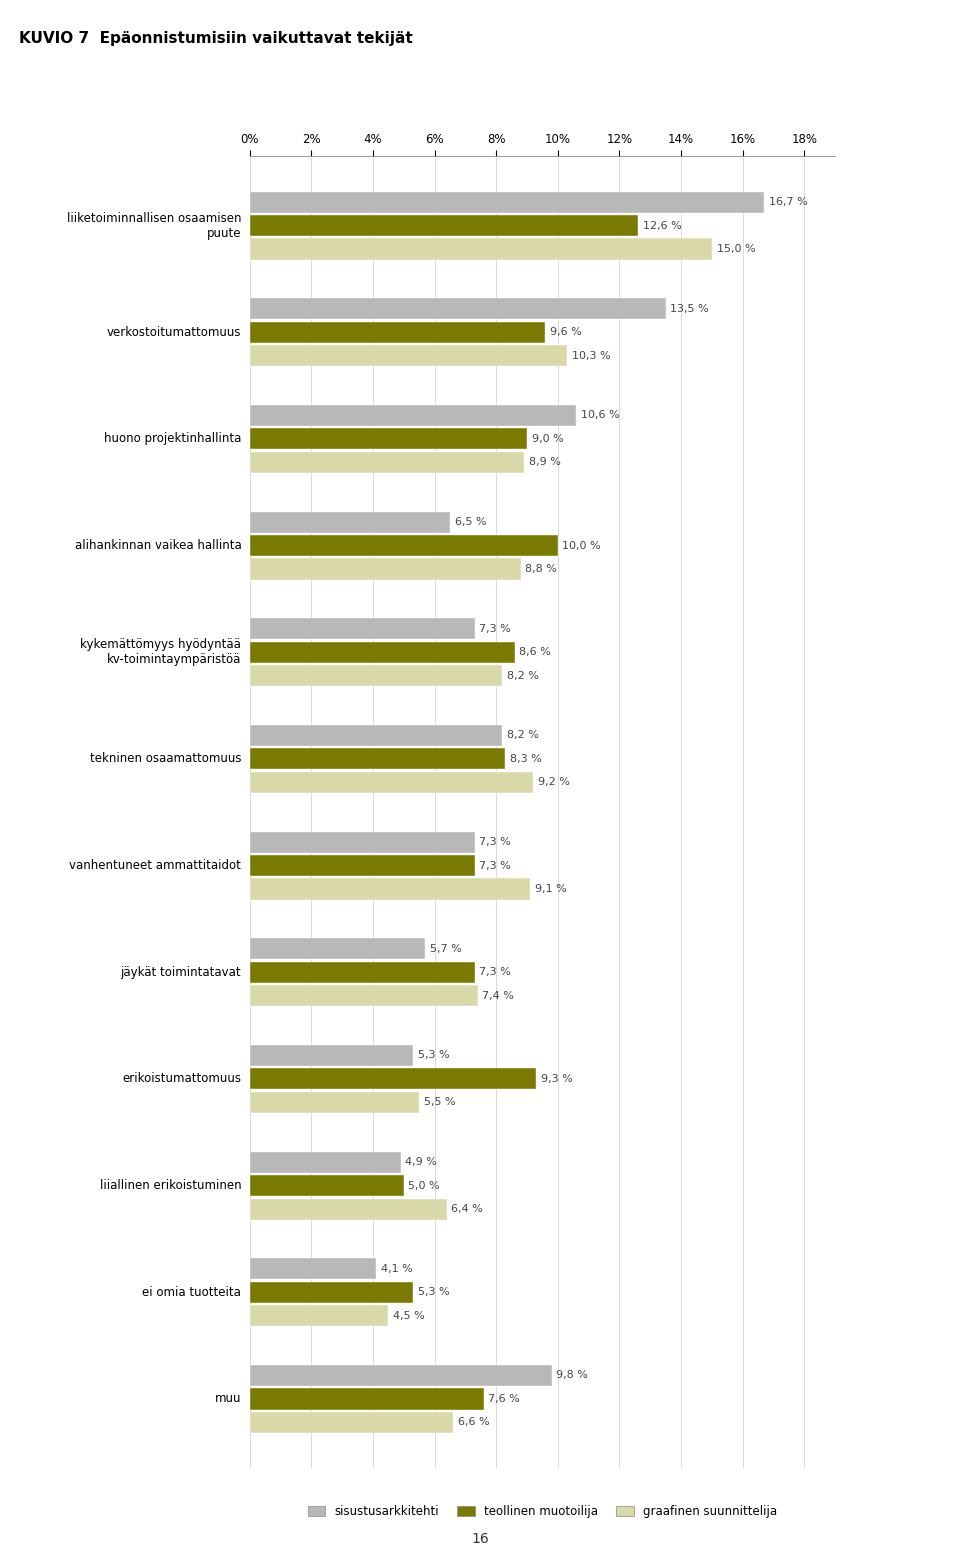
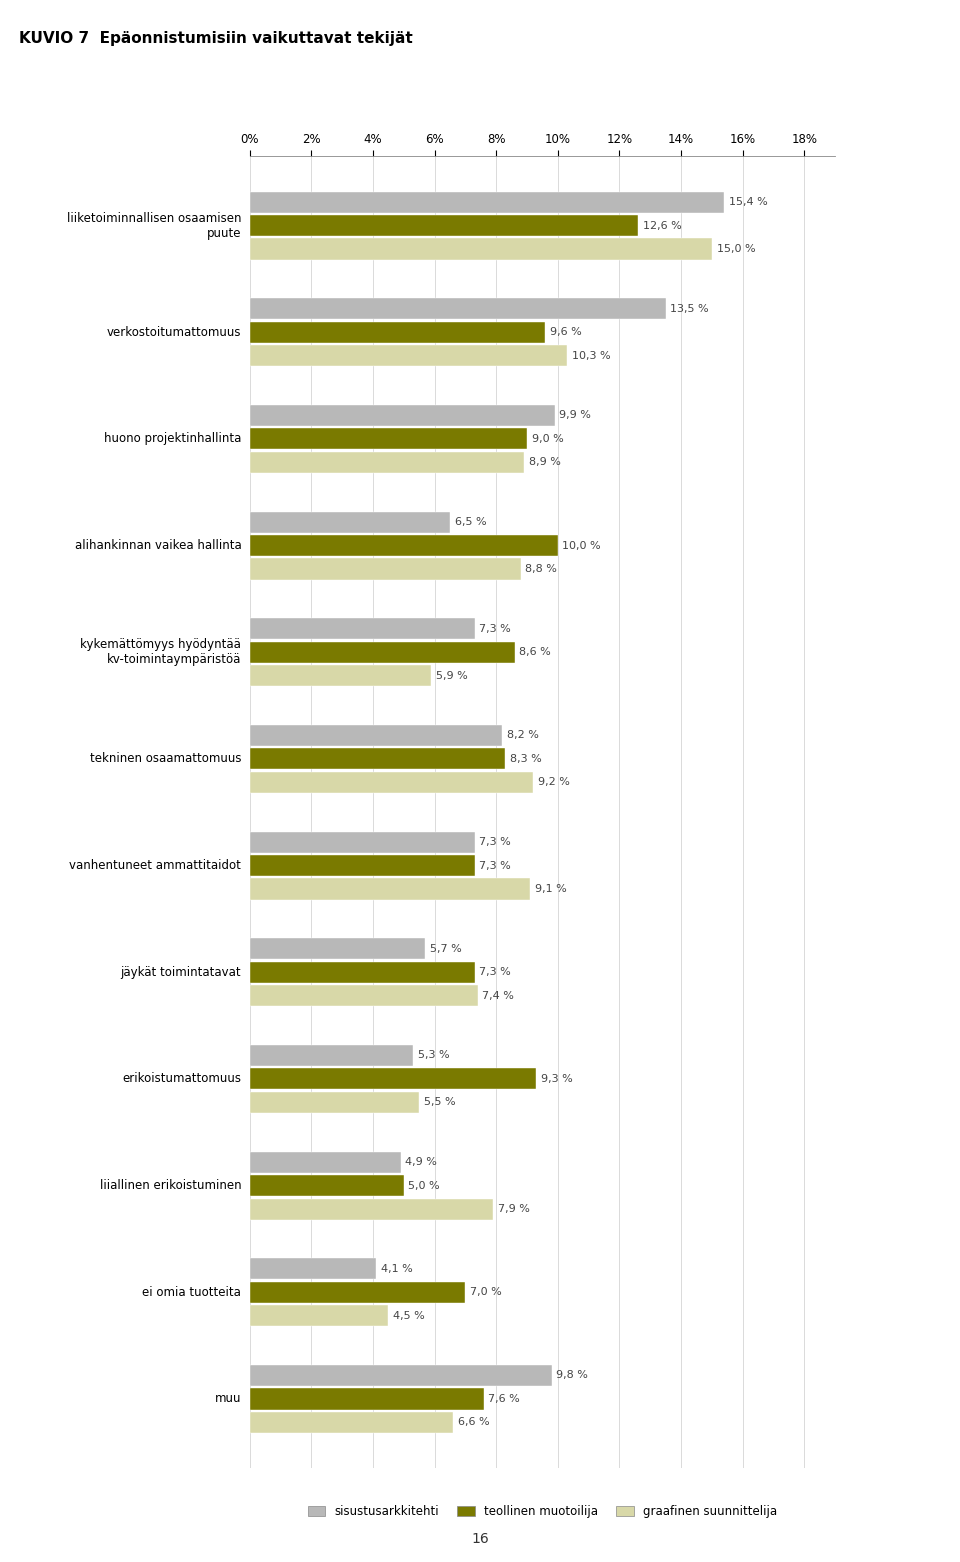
sisustusarkkitehti/liiketoiminnallisen osaamisen puute: 16,7 -> 15,4
sisustusarkkitehti/huono projektinhallinta: 10,6 -> 9,9
graafinen suunnittelija/kykemättömyys hyödyntää kv-toimintaympäristöä: 8,2 -> 5,9
graafinen suunnittelija/liiallinen erikoistuminen: 6,4 -> 7,9
teollinen muotoilija/ei omia tuotteita: 5,3 -> 7,0
